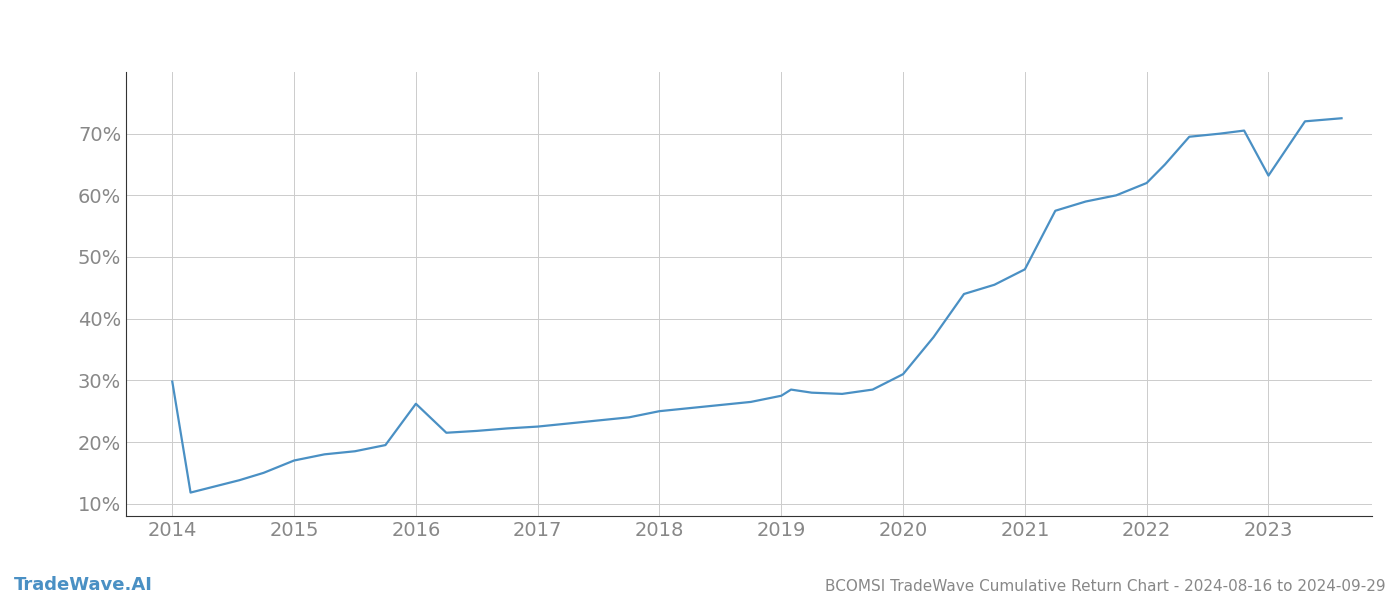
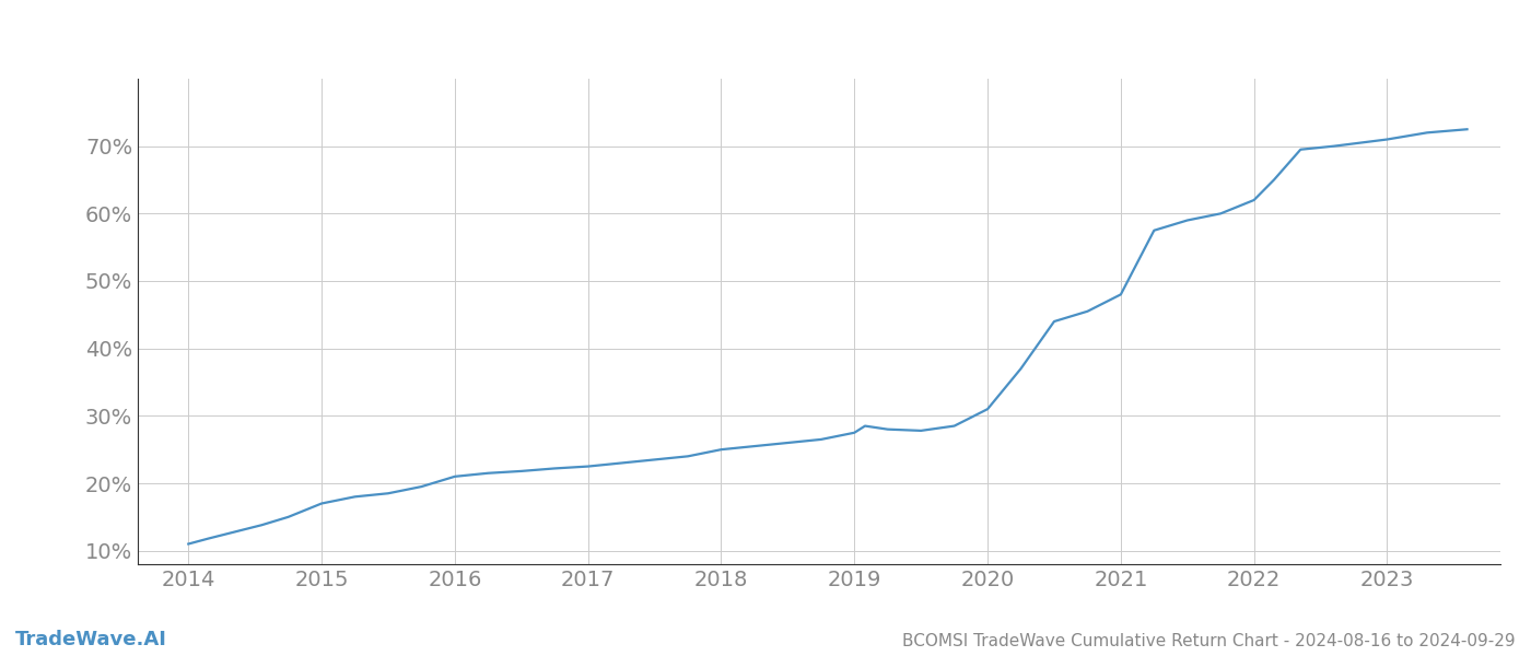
2014: 29.8% -> 11.0%
2016: 26.2% -> 21.0%
2023: 63.2% -> 71.0%
